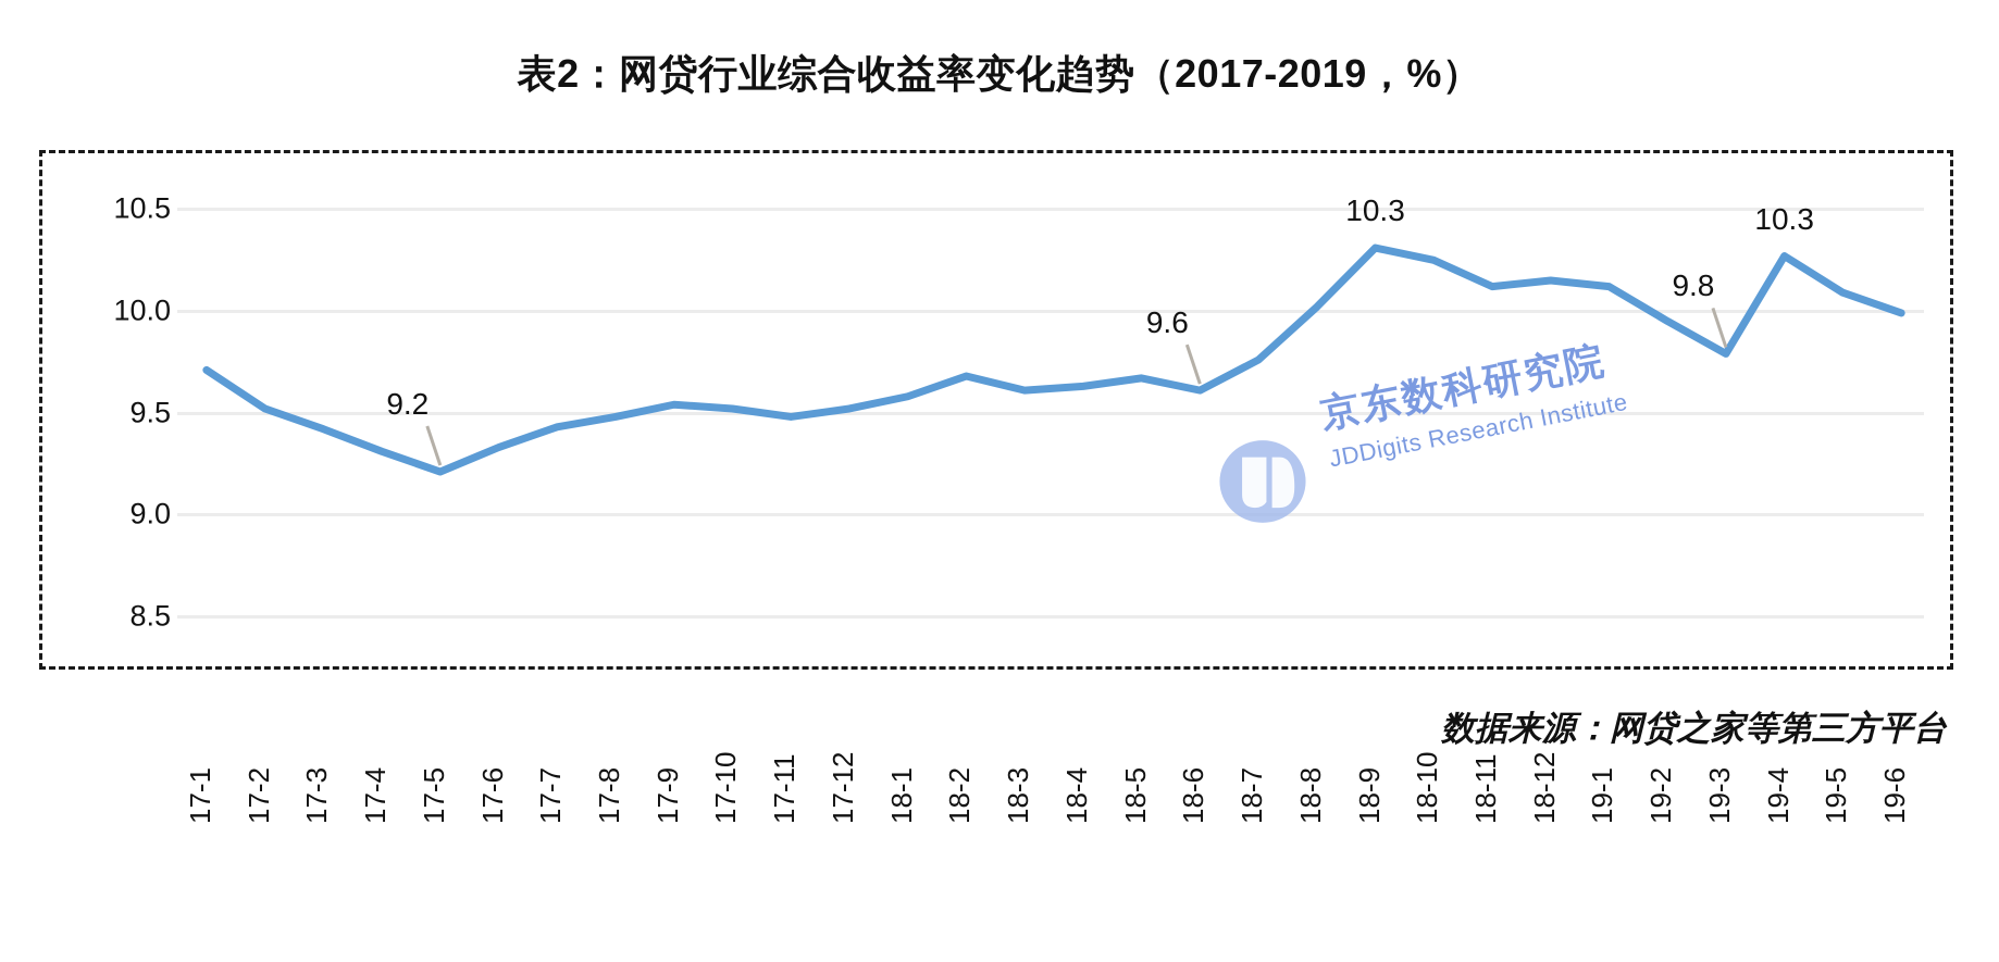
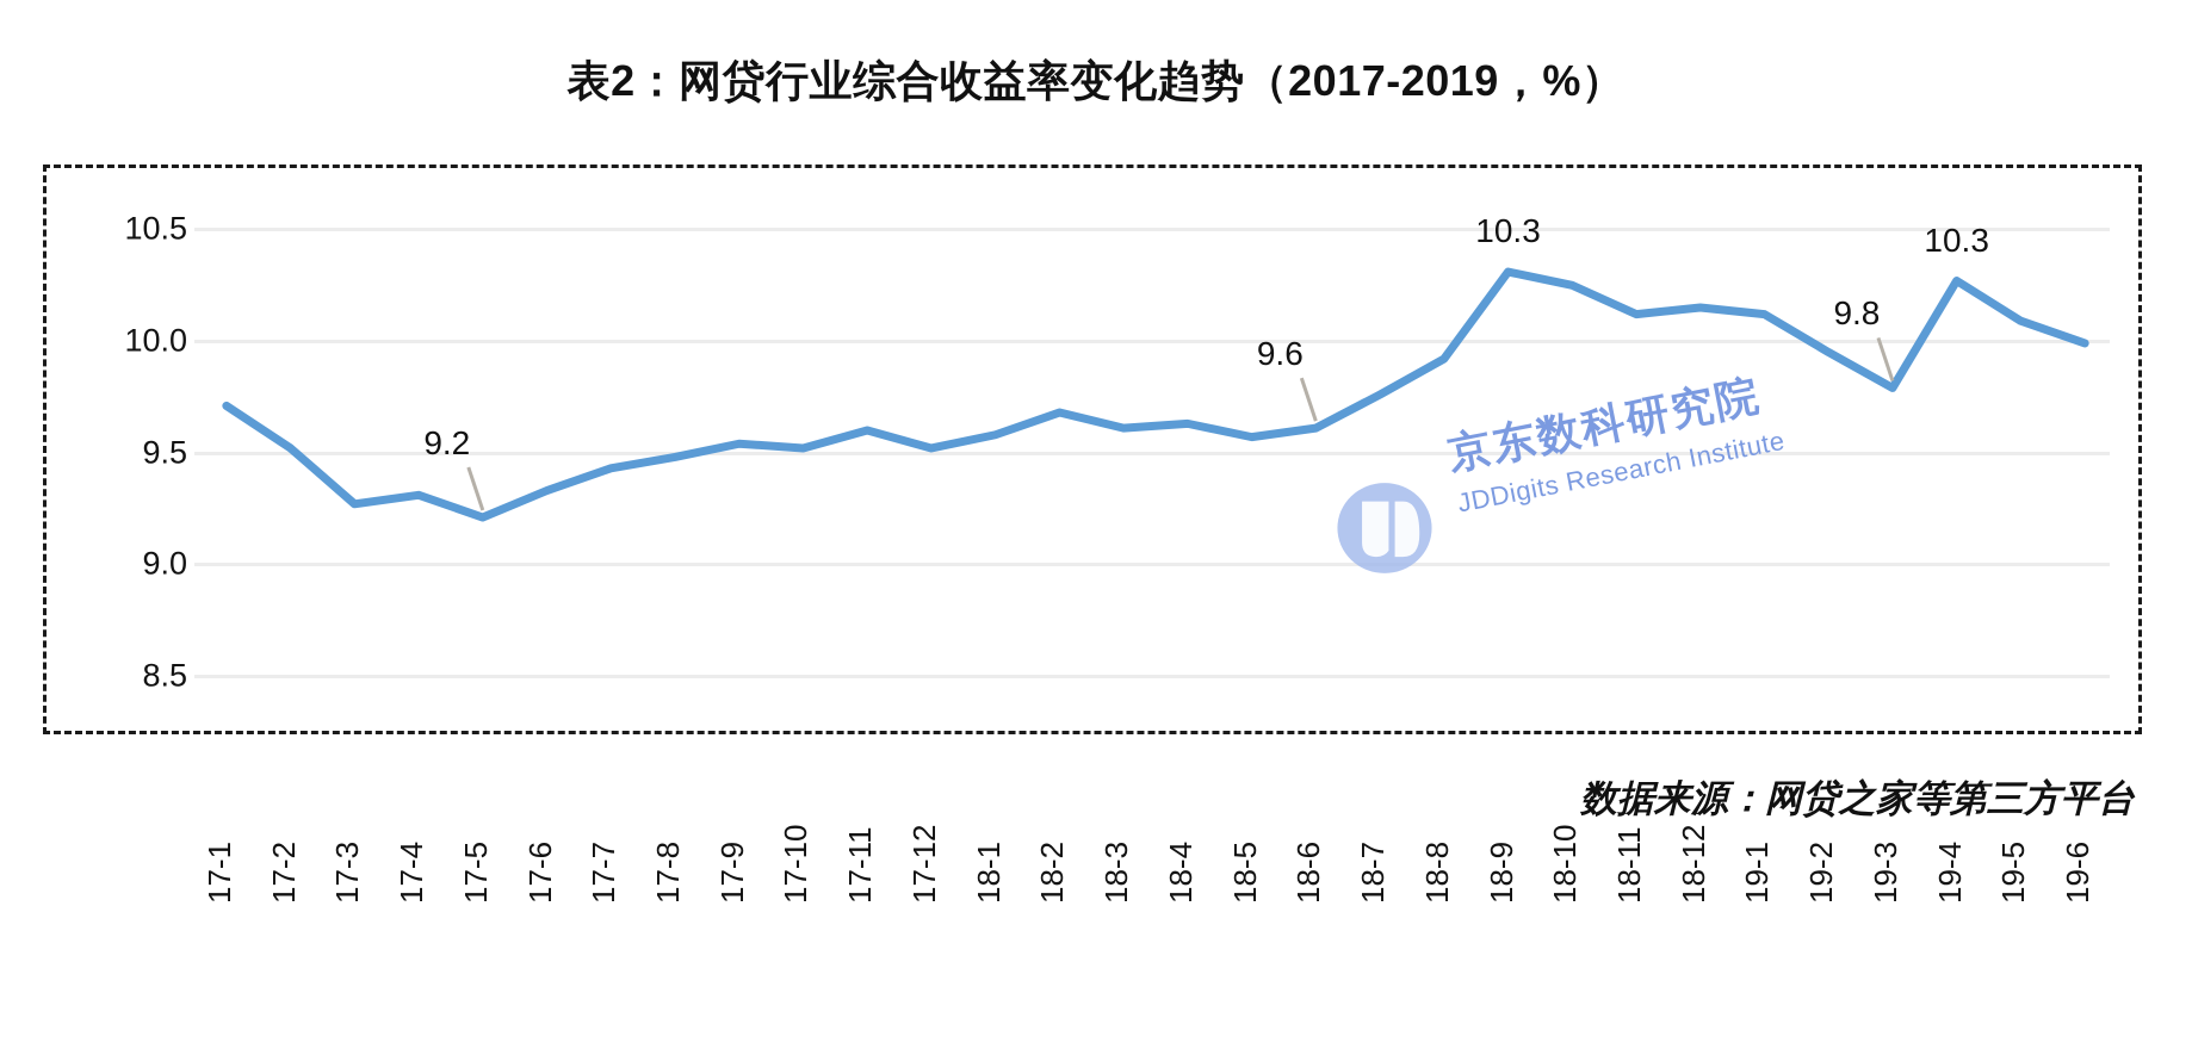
17-3: 9.42 -> 9.27
17-11: 9.48 -> 9.60
18-5: 9.67 -> 9.57
18-8: 10.02 -> 9.92
